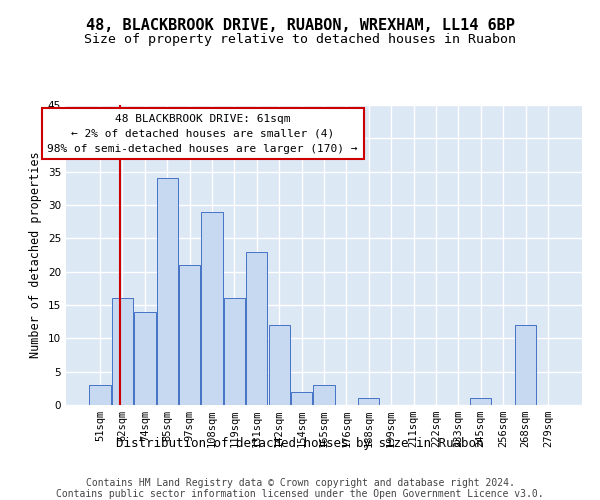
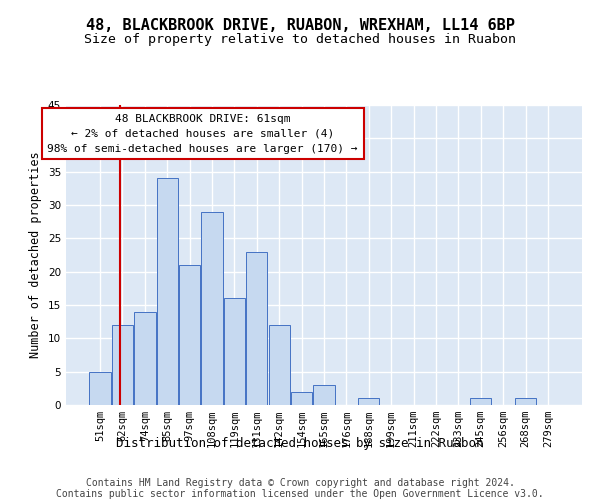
51sqm: 3 -> 5
62sqm: 16 -> 12
268sqm: 12 -> 1
